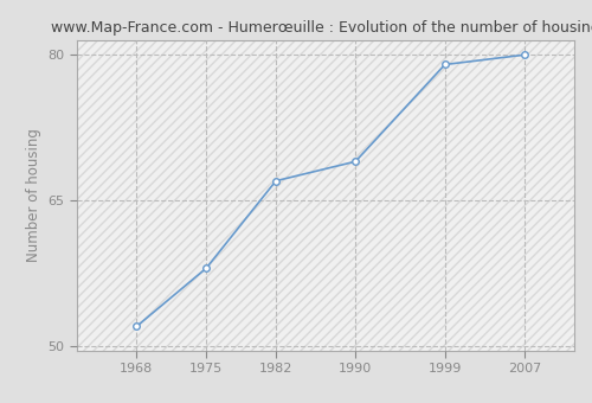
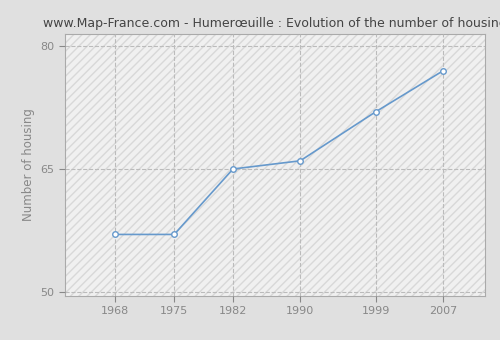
1968: 52 -> 57
1975: 58 -> 57
1982: 67 -> 65
1990: 69 -> 66
1999: 79 -> 72
2007: 80 -> 77
